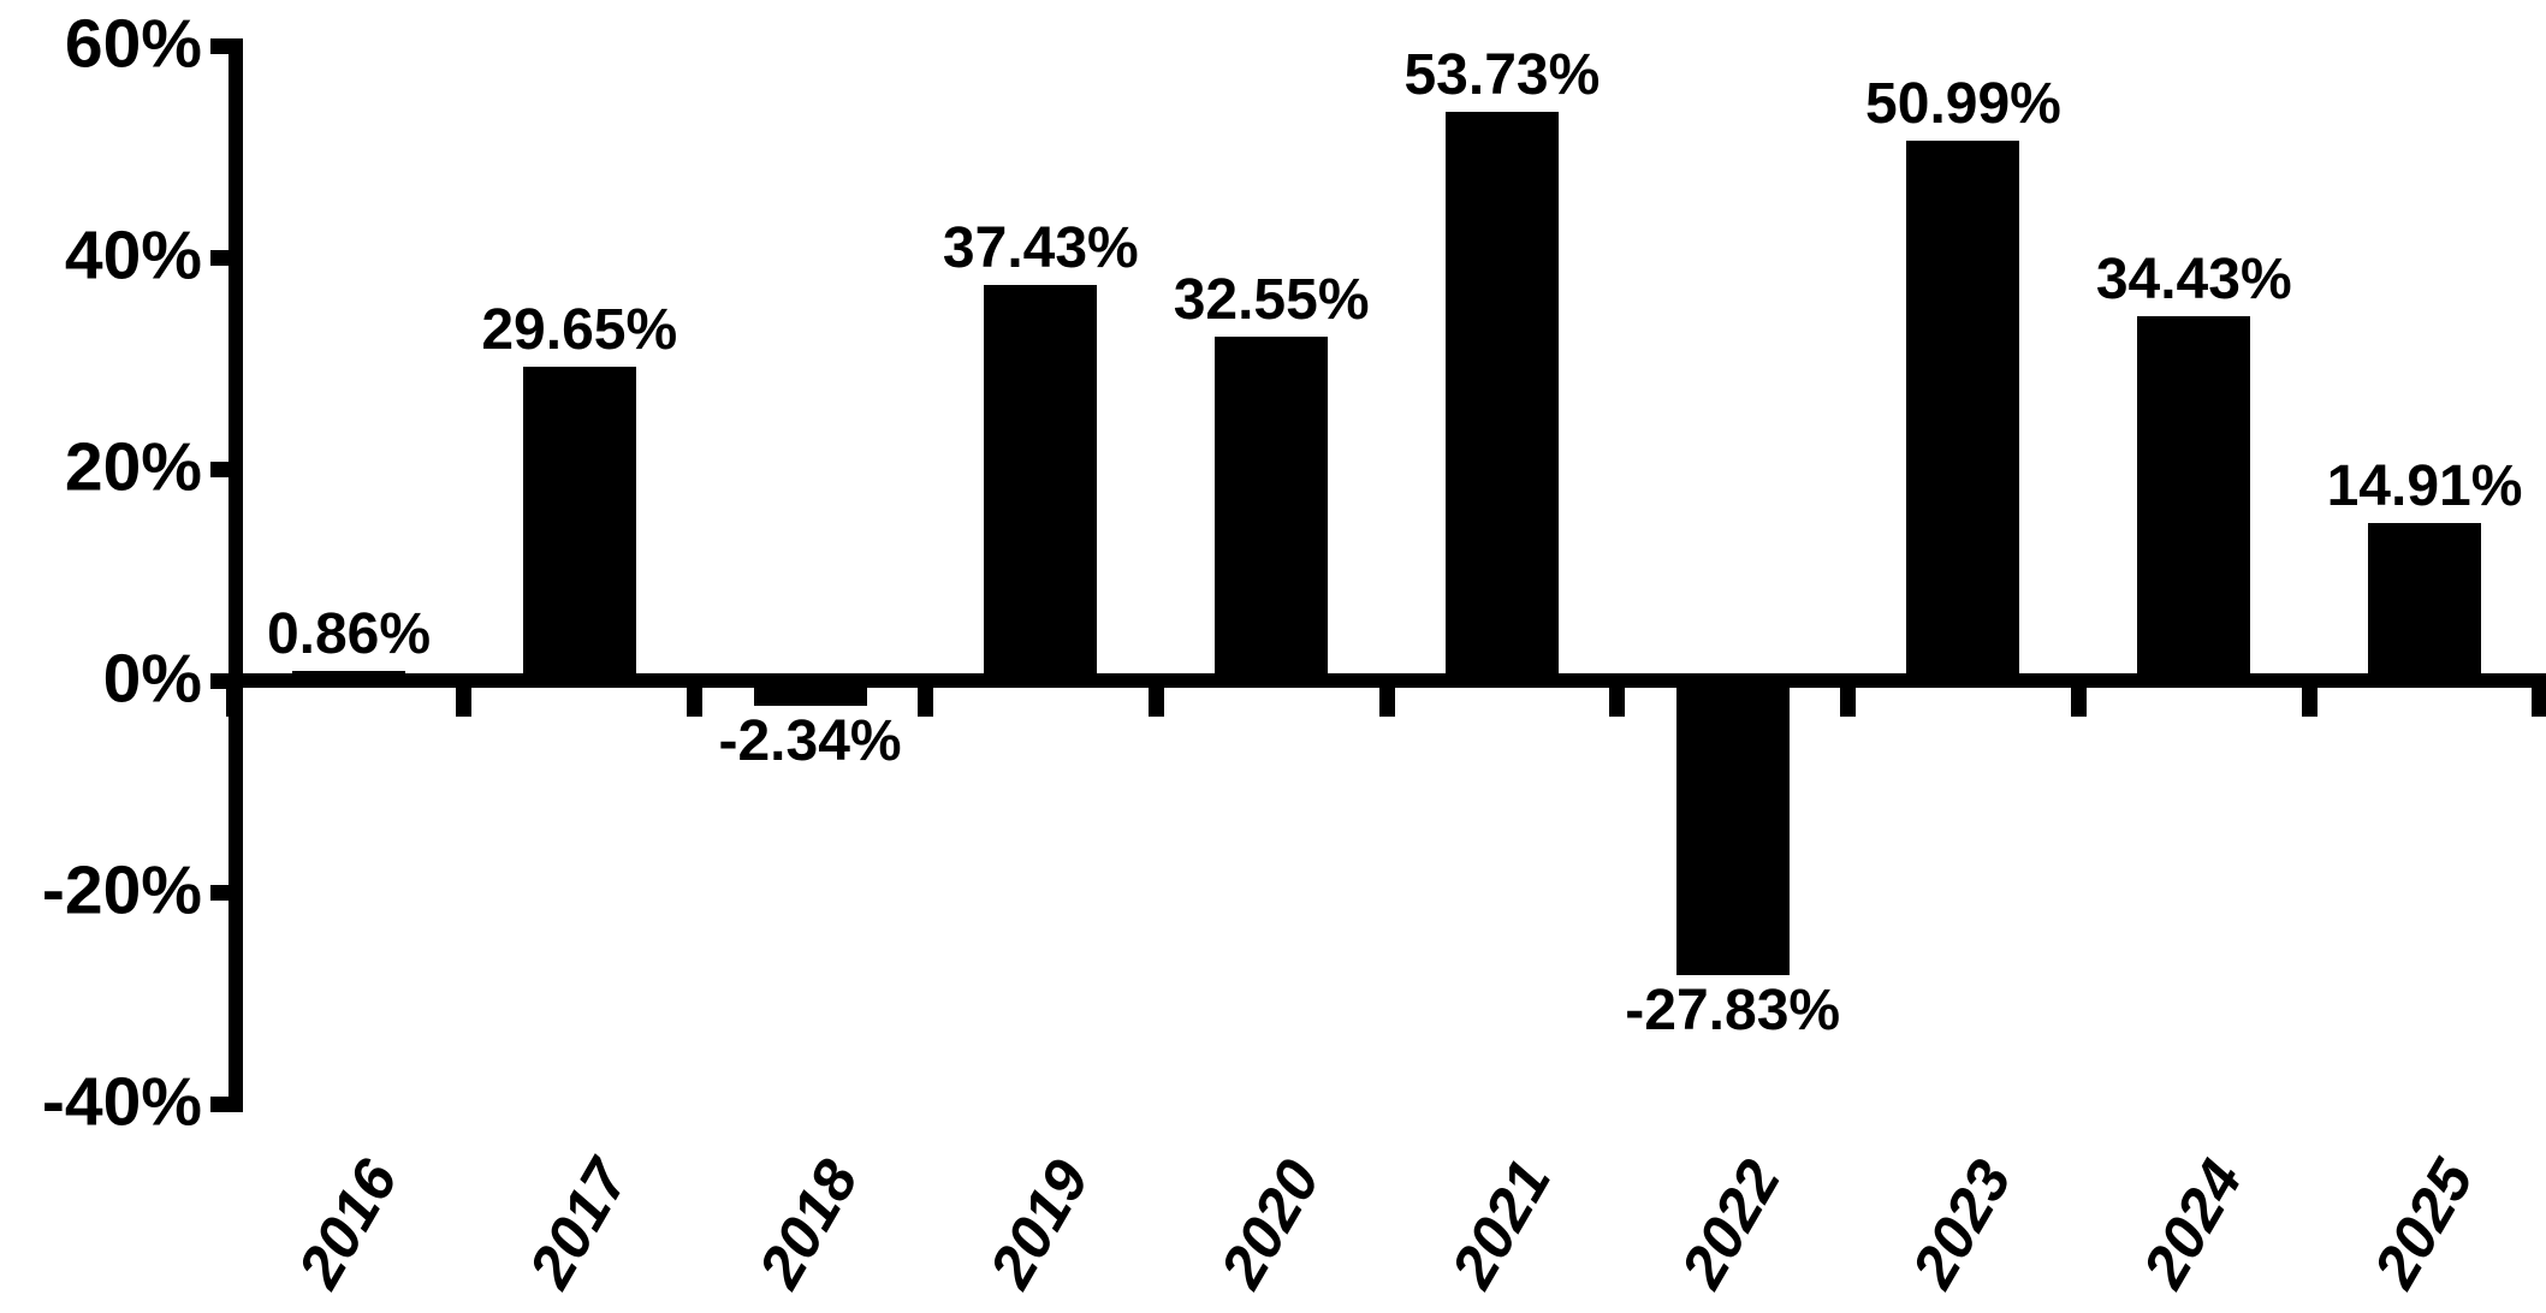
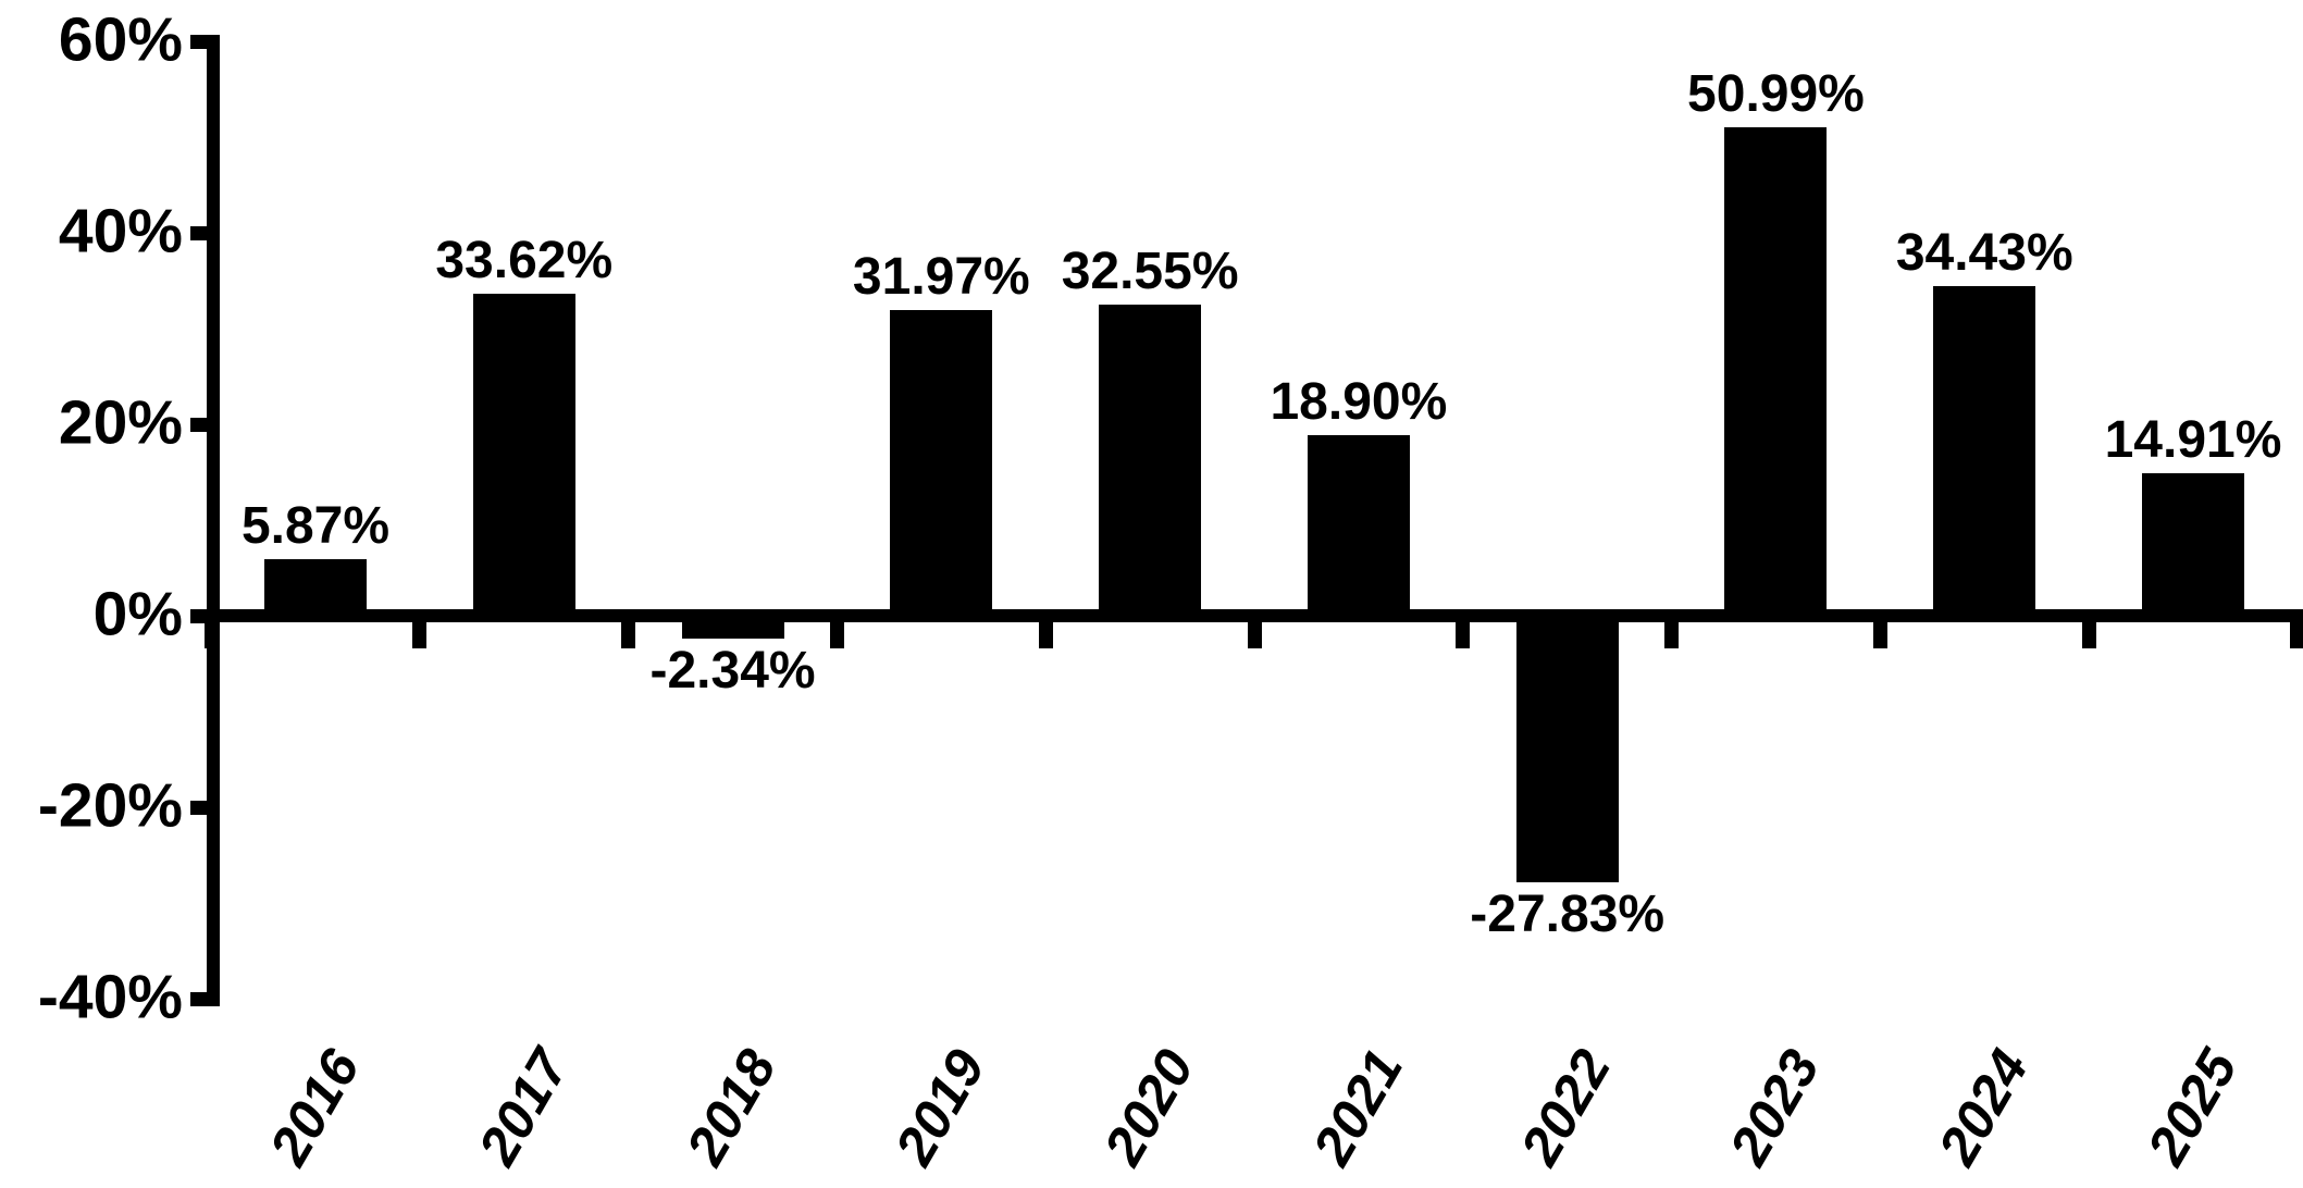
2016: 0.86% -> 5.87%
2017: 29.65% -> 33.62%
2019: 37.43% -> 31.97%
2021: 53.73% -> 18.90%
